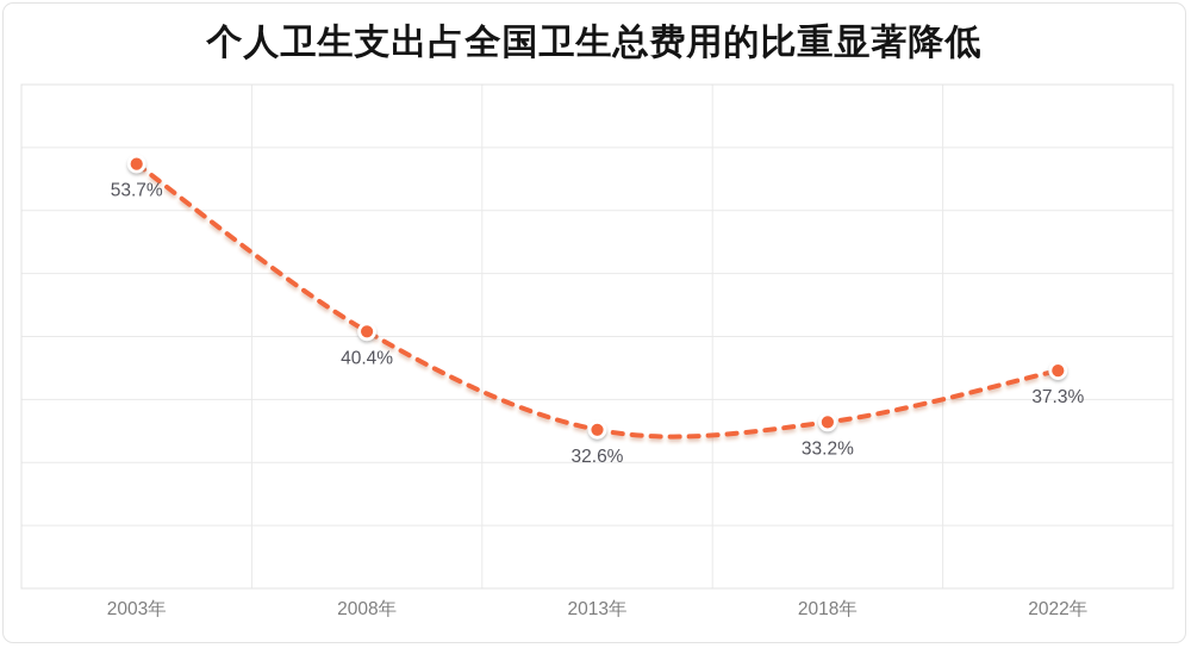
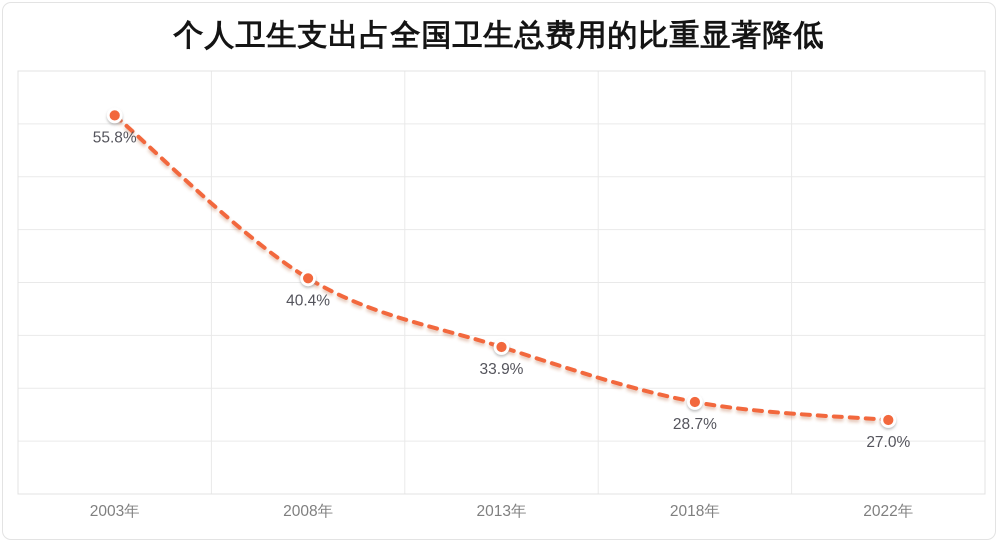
2003年: 53.7% -> 55.8%
2013年: 32.6% -> 33.9%
2018年: 33.2% -> 28.7%
2022年: 37.3% -> 27.0%
